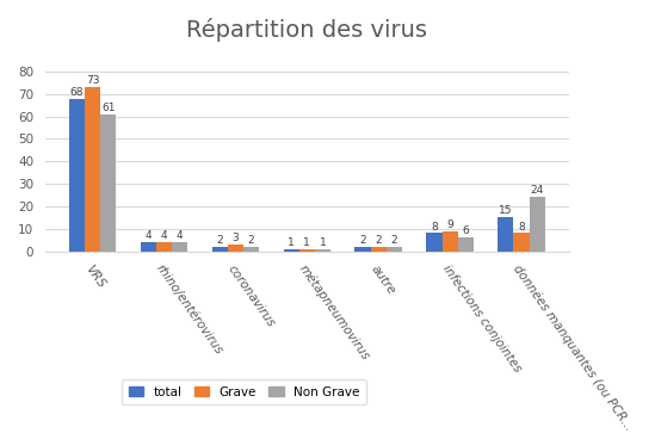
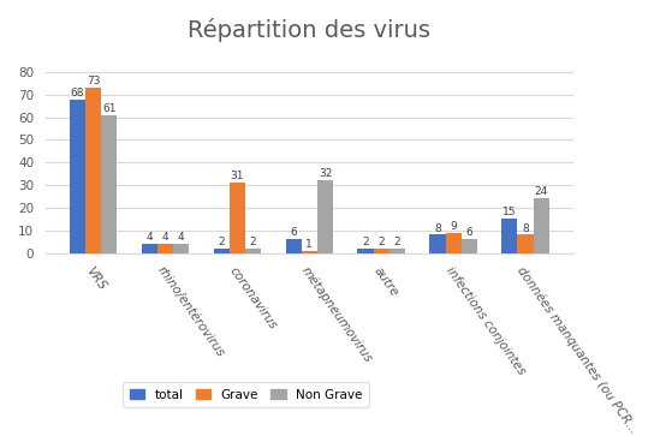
Grave/coronavirus: 3 -> 31
total/métapneumovirus: 1 -> 6
Non Grave/métapneumovirus: 1 -> 32
